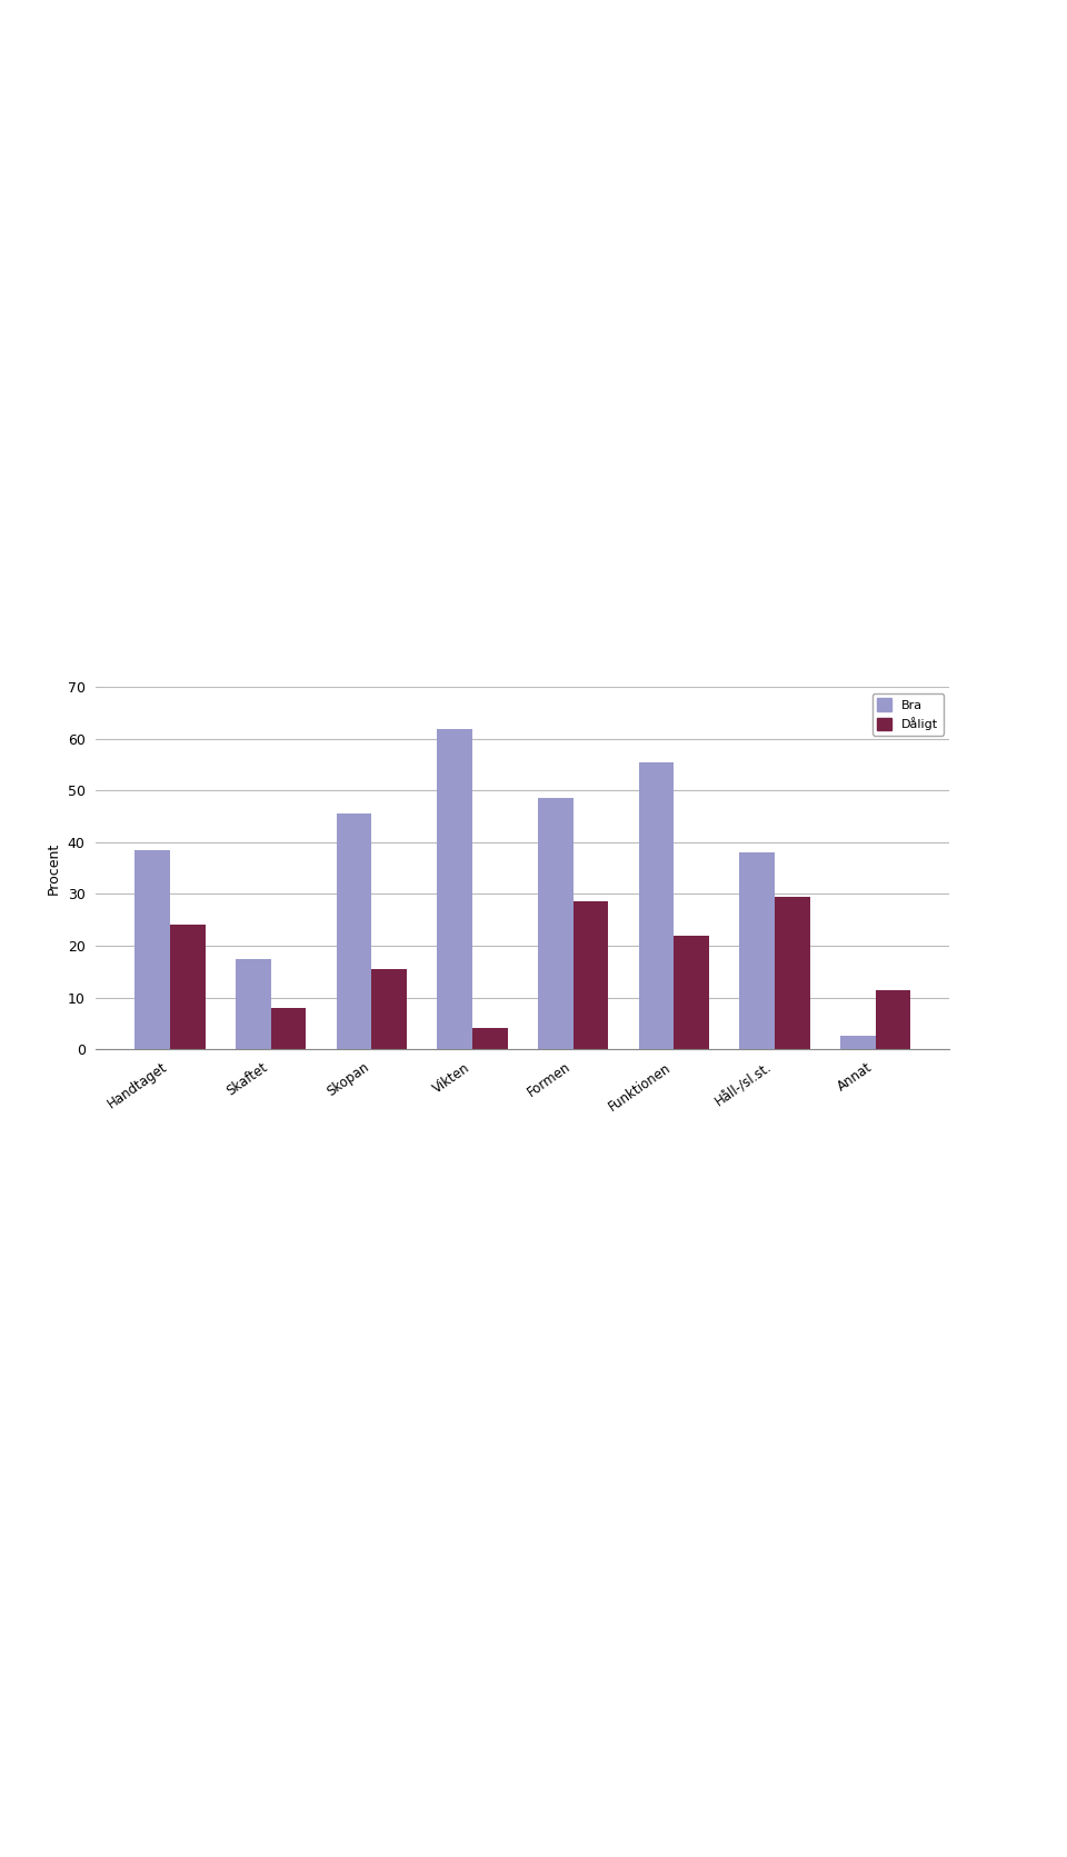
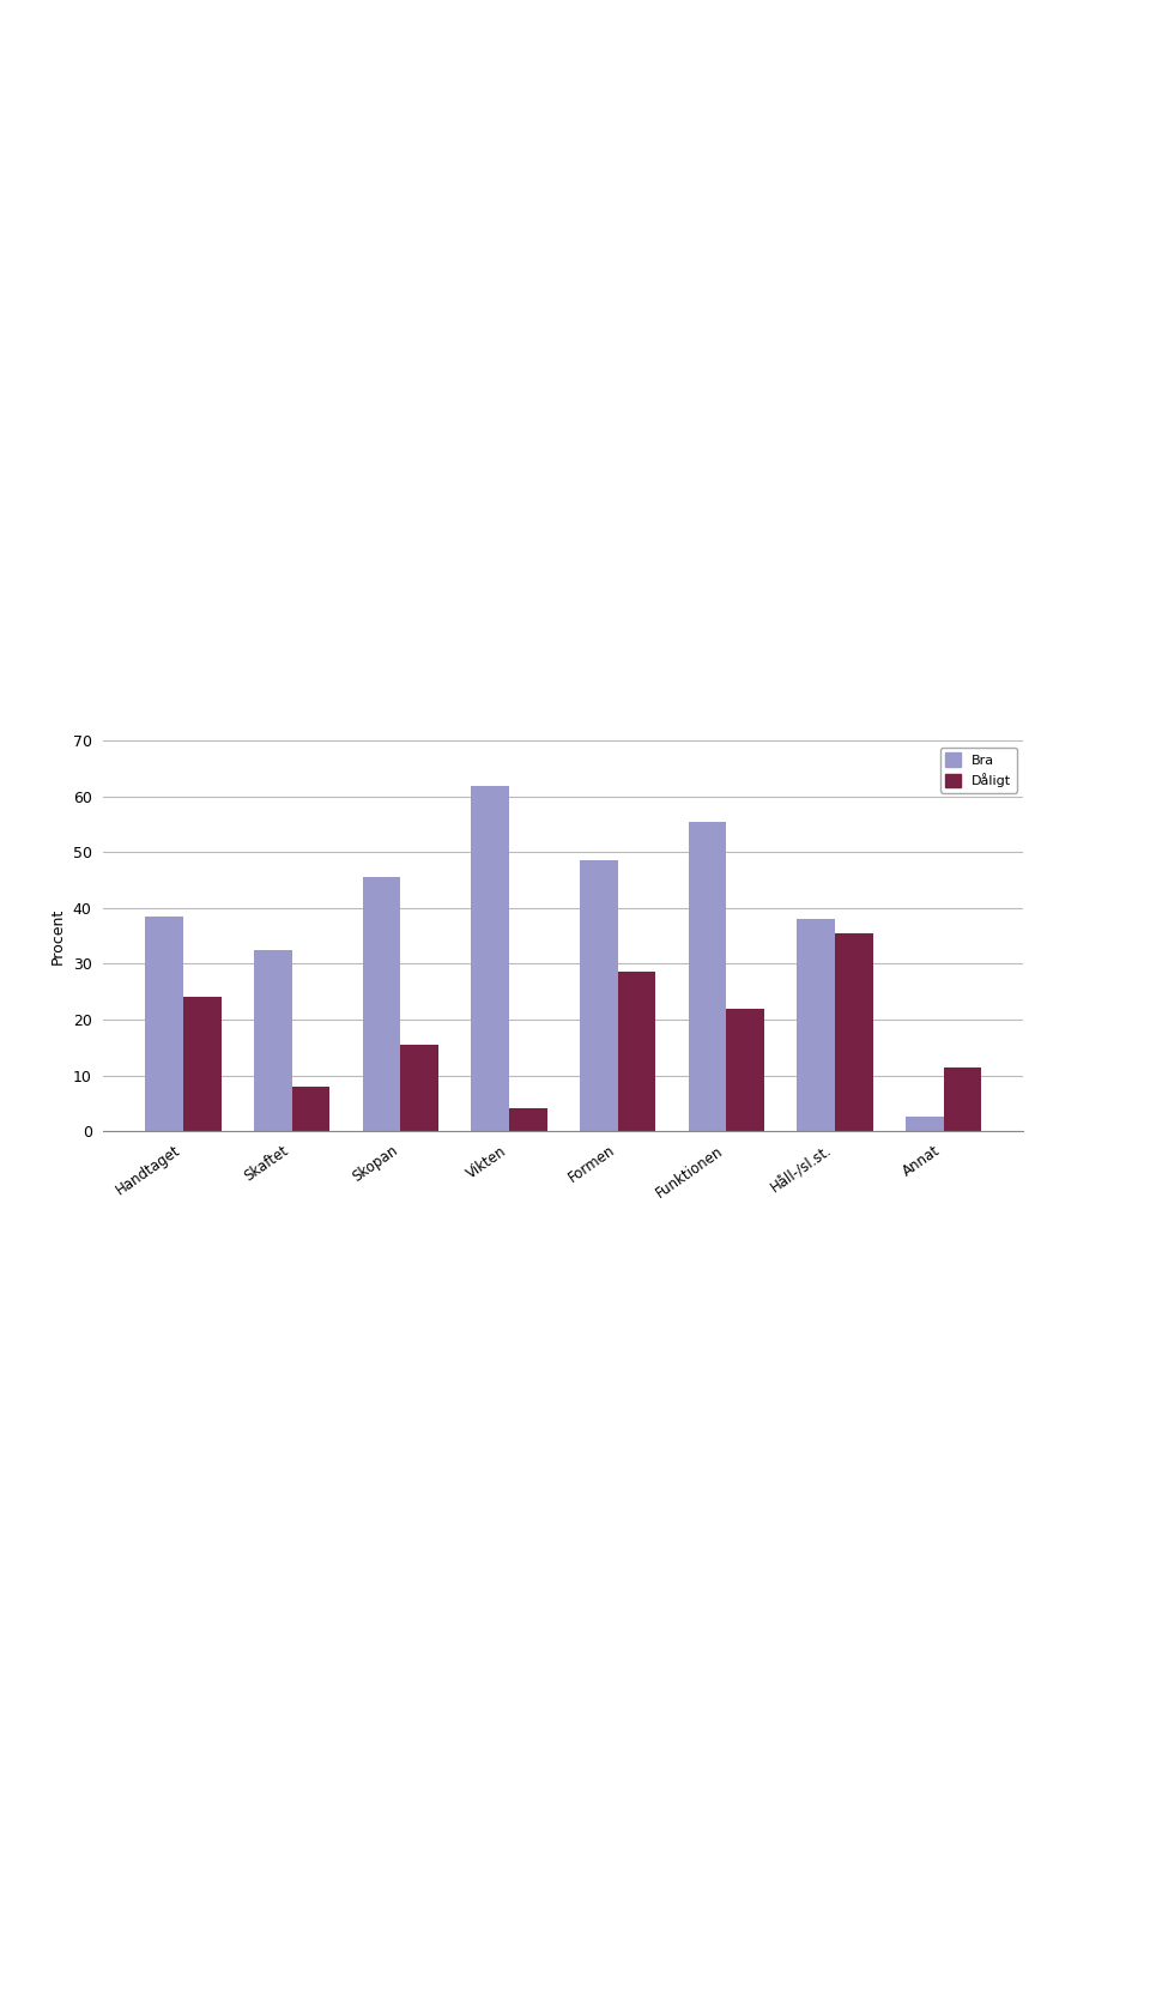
Bra/Skaftet: 17.5 -> 32.5
Dåligt/Håll-/sl.st.: 29.5 -> 35.5
